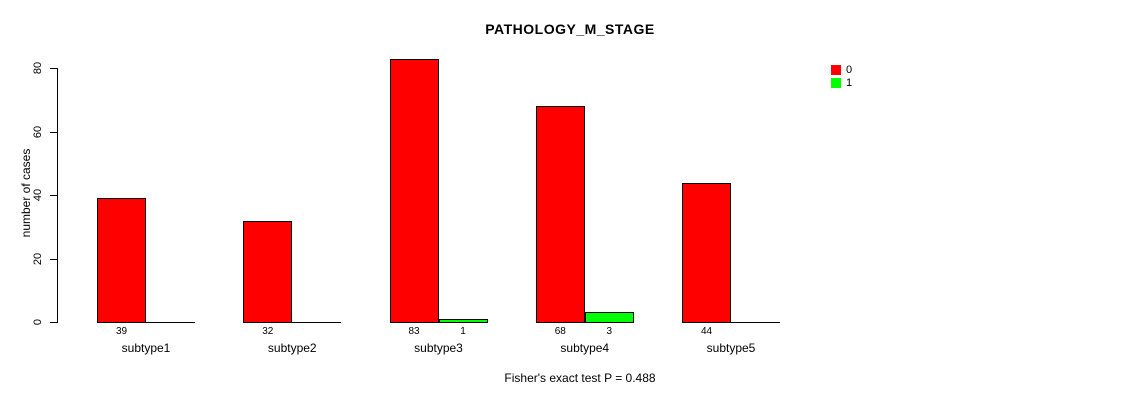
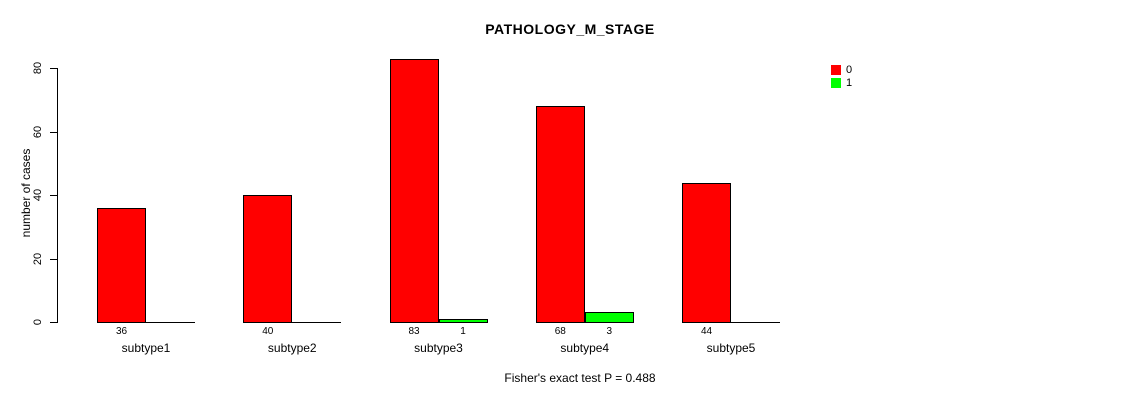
0/subtype1: 39 -> 36
0/subtype2: 32 -> 40
